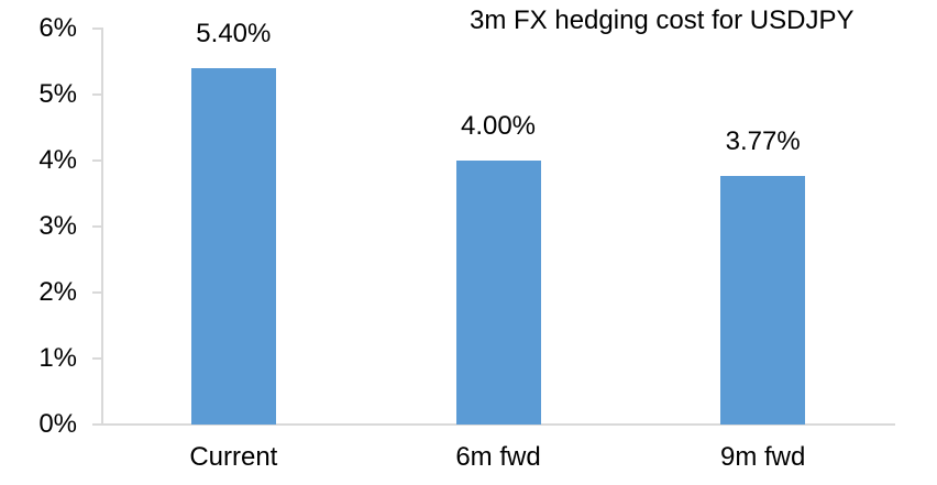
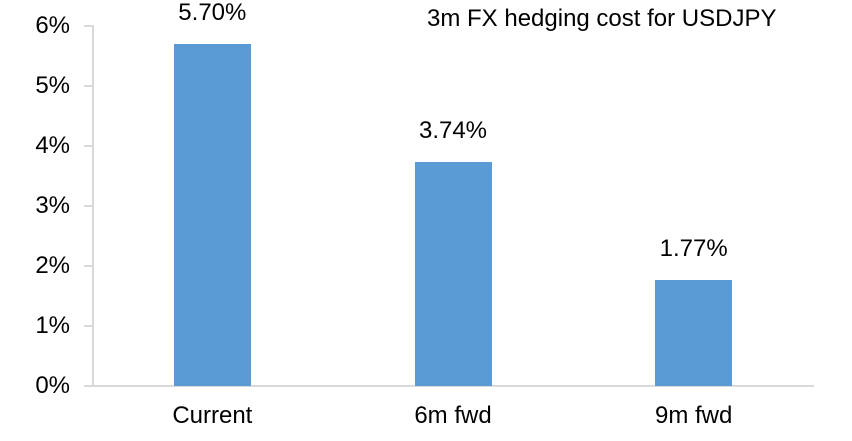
Current: 5.40% -> 5.70%
6m fwd: 4.00% -> 3.74%
9m fwd: 3.77% -> 1.77%
